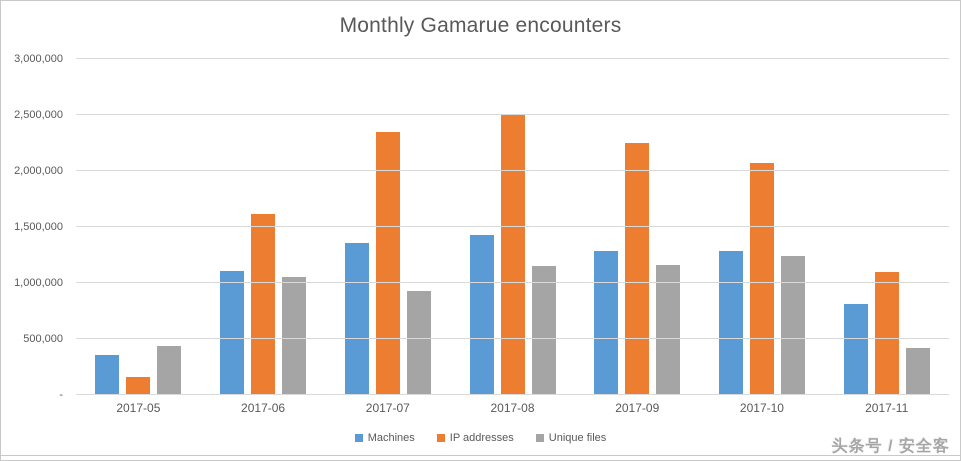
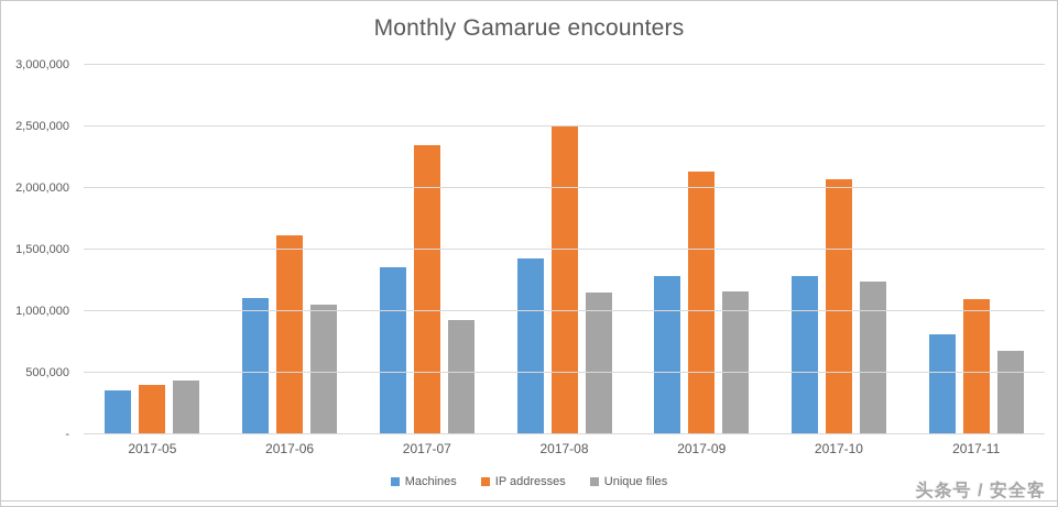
IP addresses/2017-05: 160000 -> 400000
IP addresses/2017-09: 2250000 -> 2130000
Unique files/2017-11: 420000 -> 680000
